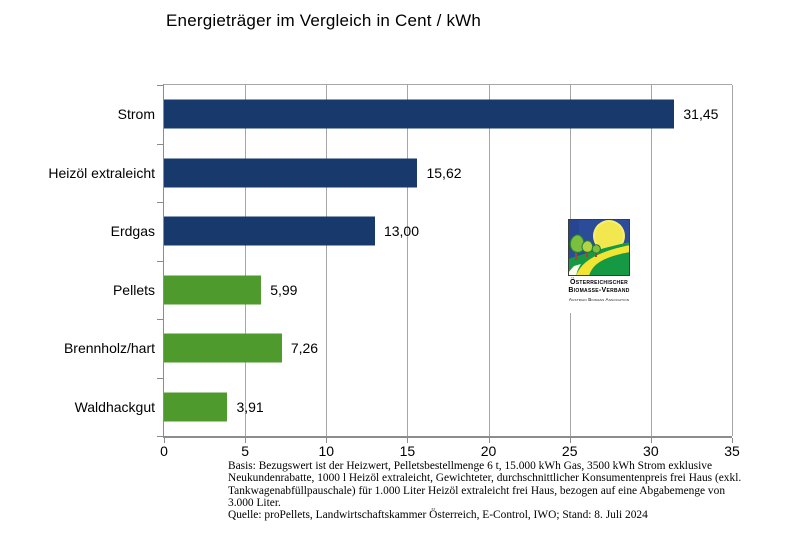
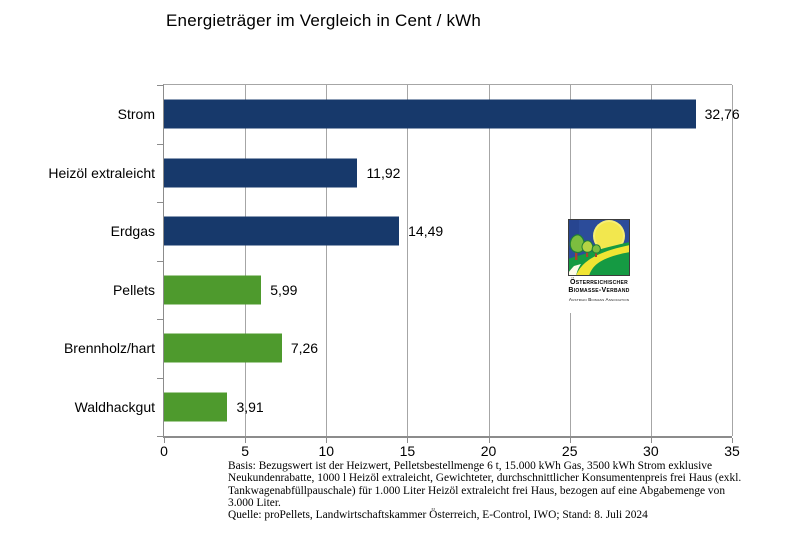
Strom: 31,45 -> 32,76
Heizöl extraleicht: 15,62 -> 11,92
Erdgas: 13,00 -> 14,49
